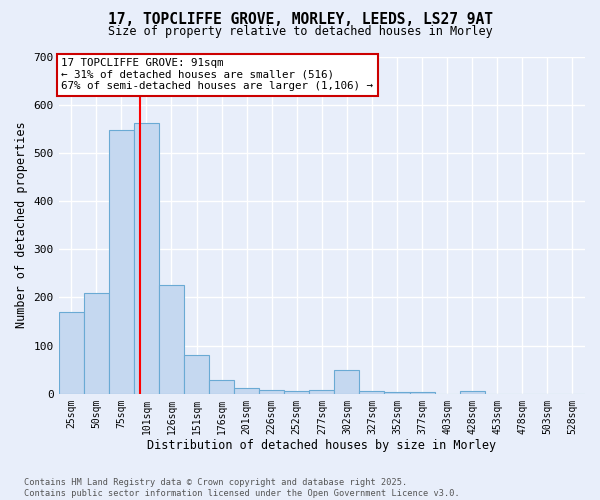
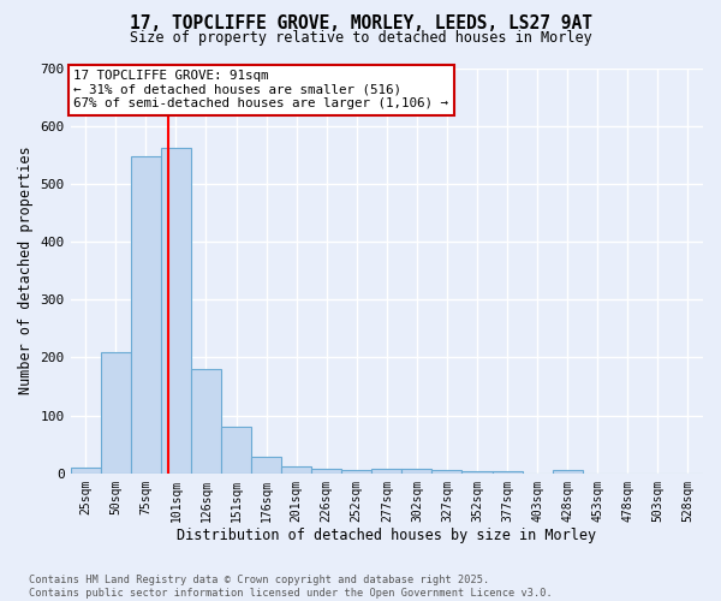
25sqm: 170 -> 10
126sqm: 225 -> 180
302sqm: 50 -> 8
